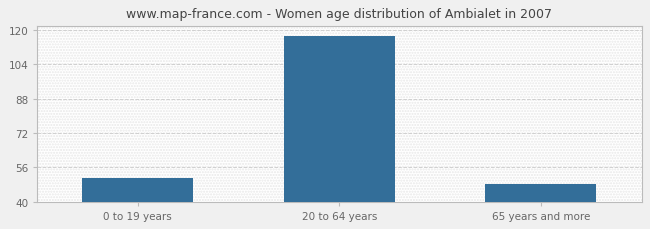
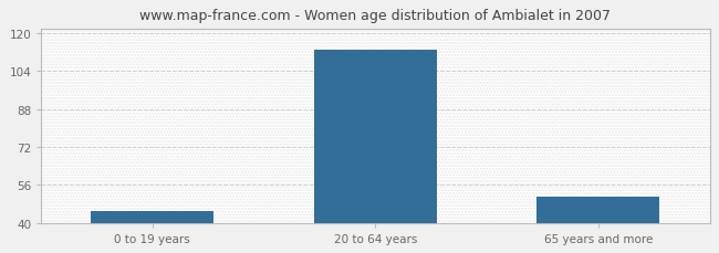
0 to 19 years: 51 -> 45
20 to 64 years: 117 -> 113
65 years and more: 48 -> 51
